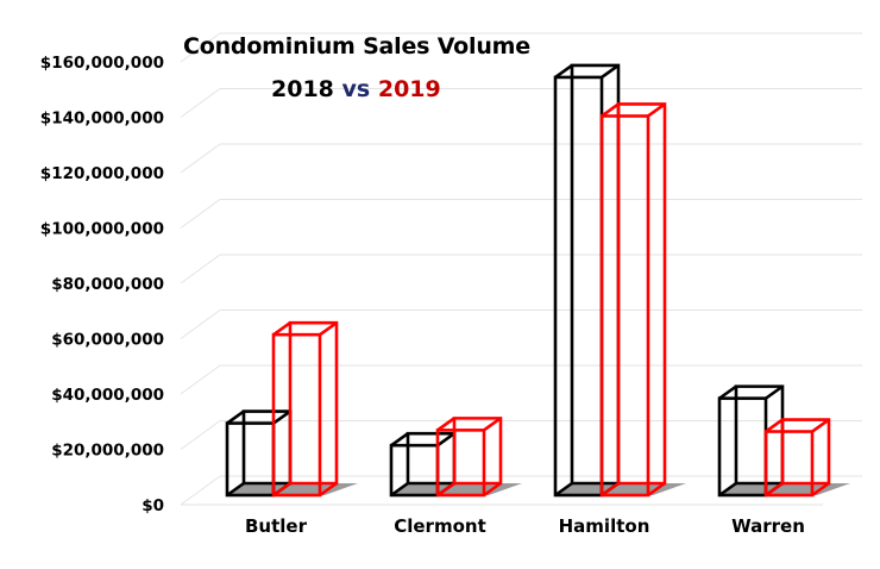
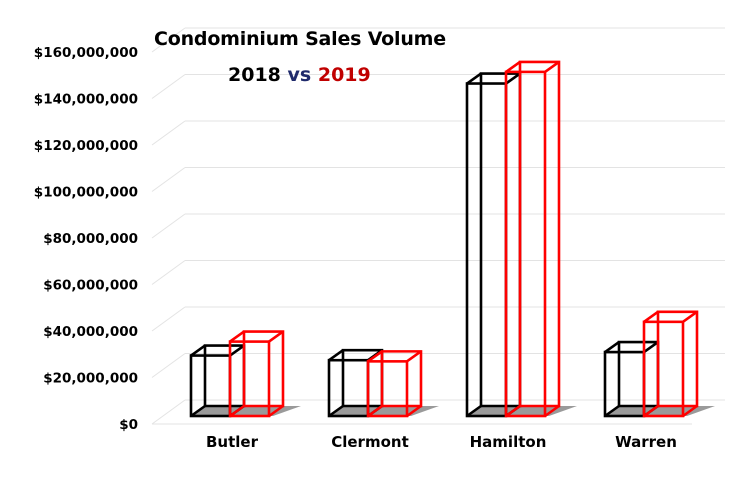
2019/Butler: $58000000 -> $32000000
2018/Clermont: $18000000 -> $24000000
2018/Hamilton: $151000000 -> $143000000
2019/Hamilton: $137000000 -> $148000000
2018/Warren: $35000000 -> $28000000
2019/Warren: $23000000 -> $40000000
